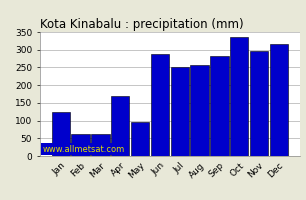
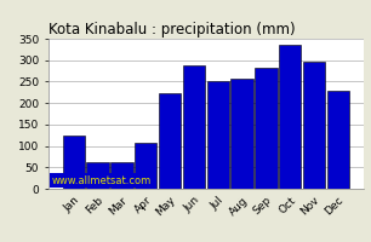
Apr: 170 -> 108
May: 95 -> 222
Dec: 315 -> 228
